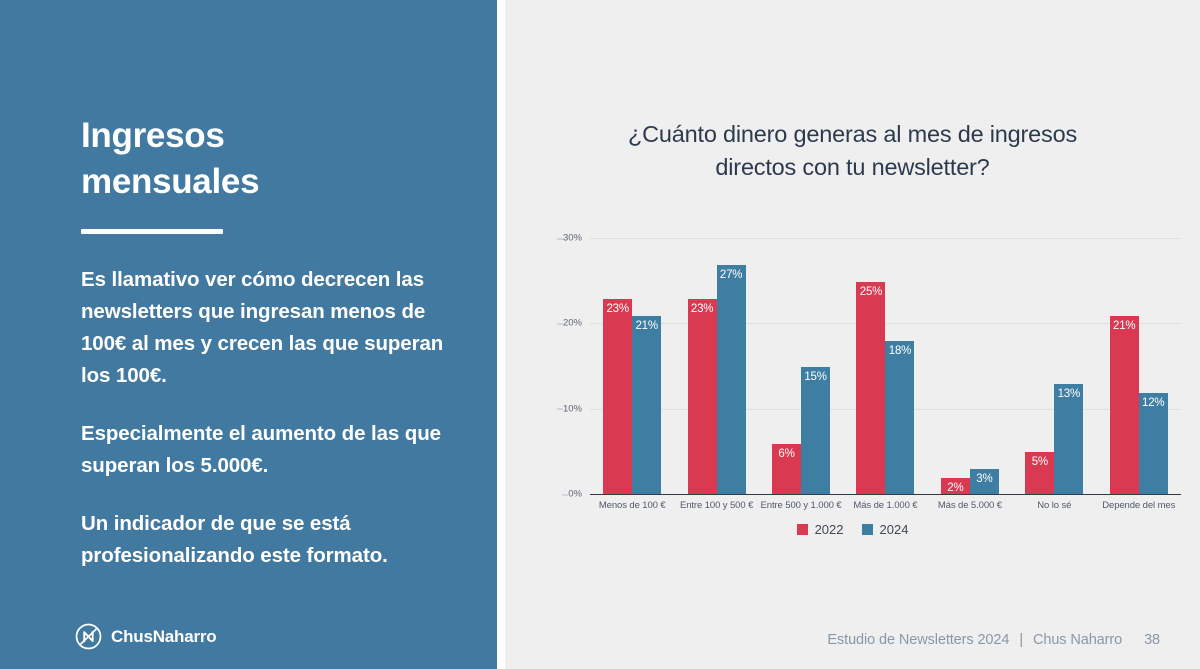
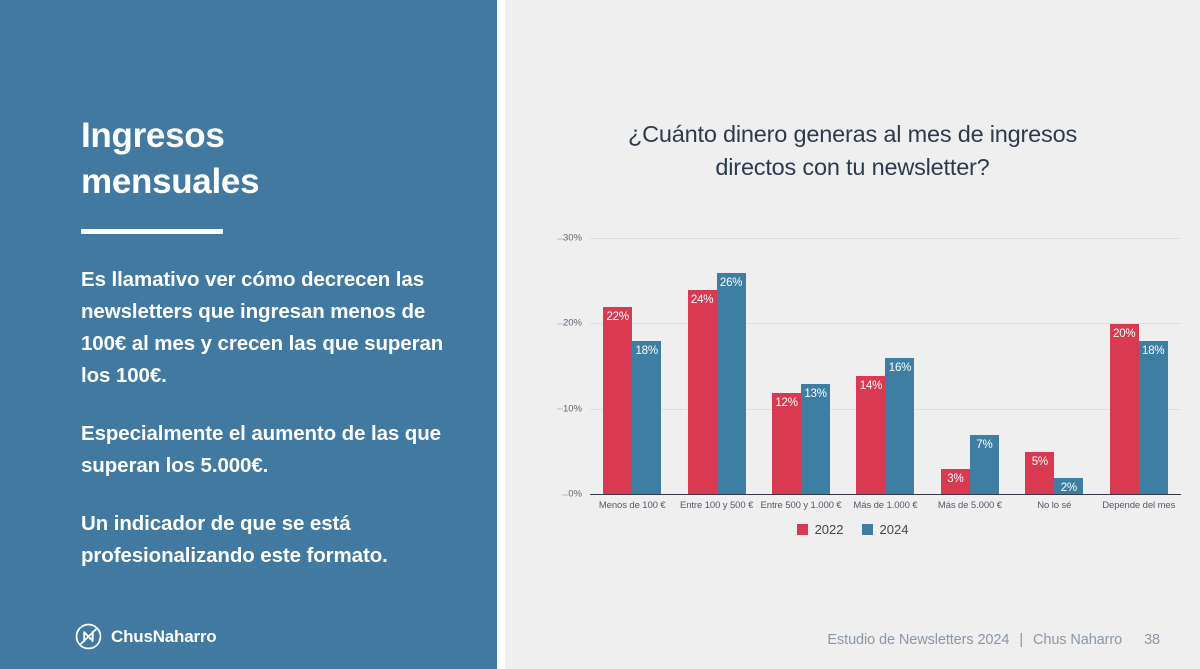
2022/Menos de 100 €: 23% -> 22%
2024/Menos de 100 €: 21% -> 18%
2022/Entre 100 y 500 €: 23% -> 24%
2024/Entre 100 y 500 €: 27% -> 26%
2022/Entre 500 y 1.000 €: 6% -> 12%
2024/Entre 500 y 1.000 €: 15% -> 13%
2022/Más de 1.000 €: 25% -> 14%
2024/Más de 1.000 €: 18% -> 16%
2022/Más de 5.000 €: 2% -> 3%
2024/Más de 5.000 €: 3% -> 7%
2024/No lo sé: 13% -> 2%
2022/Depende del mes: 21% -> 20%
2024/Depende del mes: 12% -> 18%
